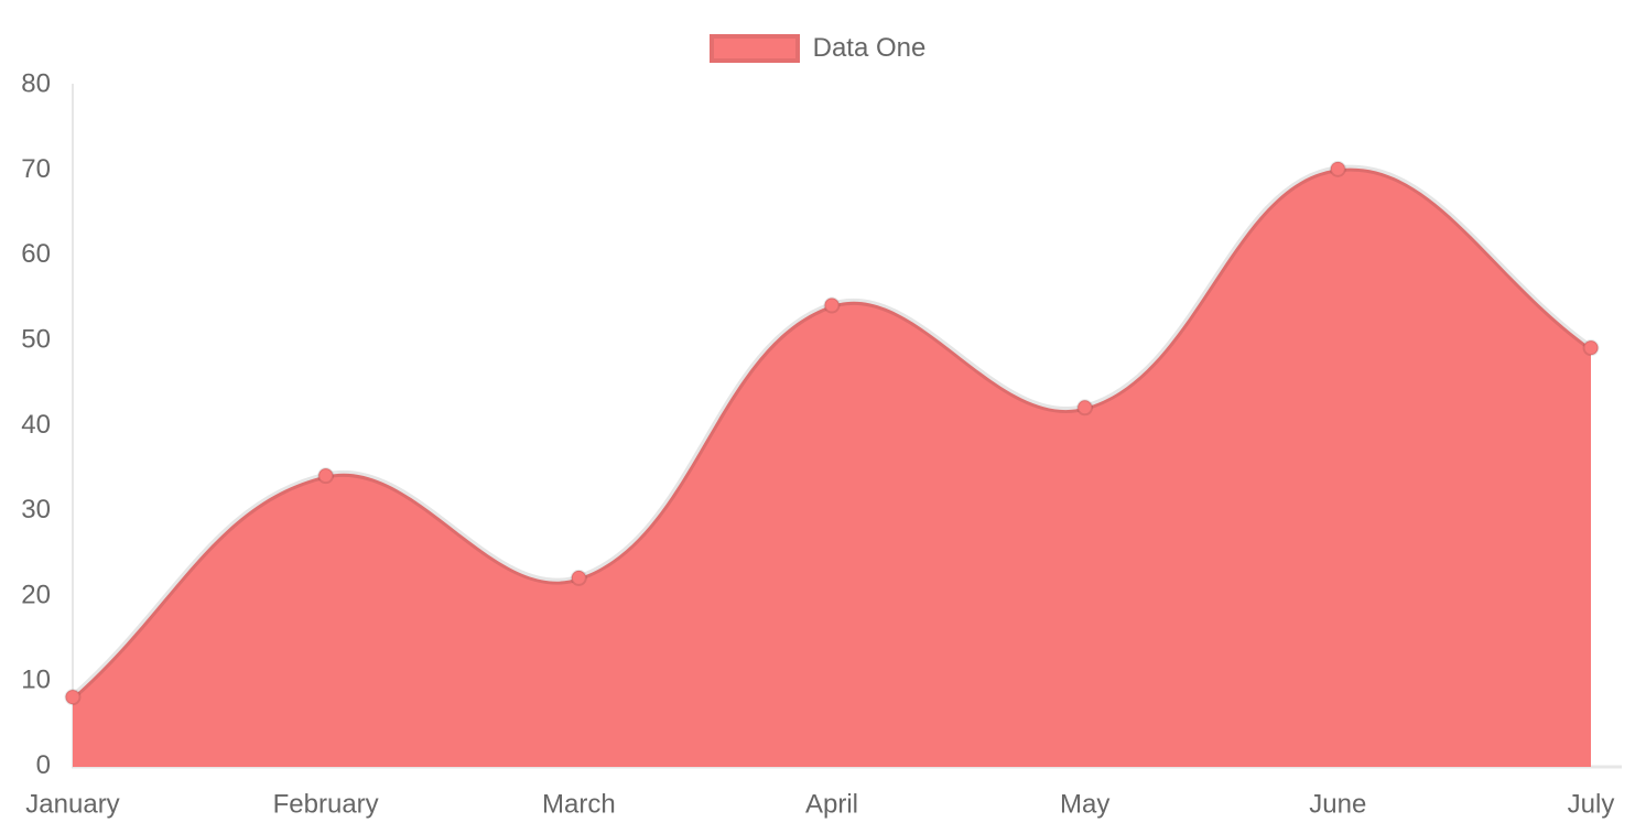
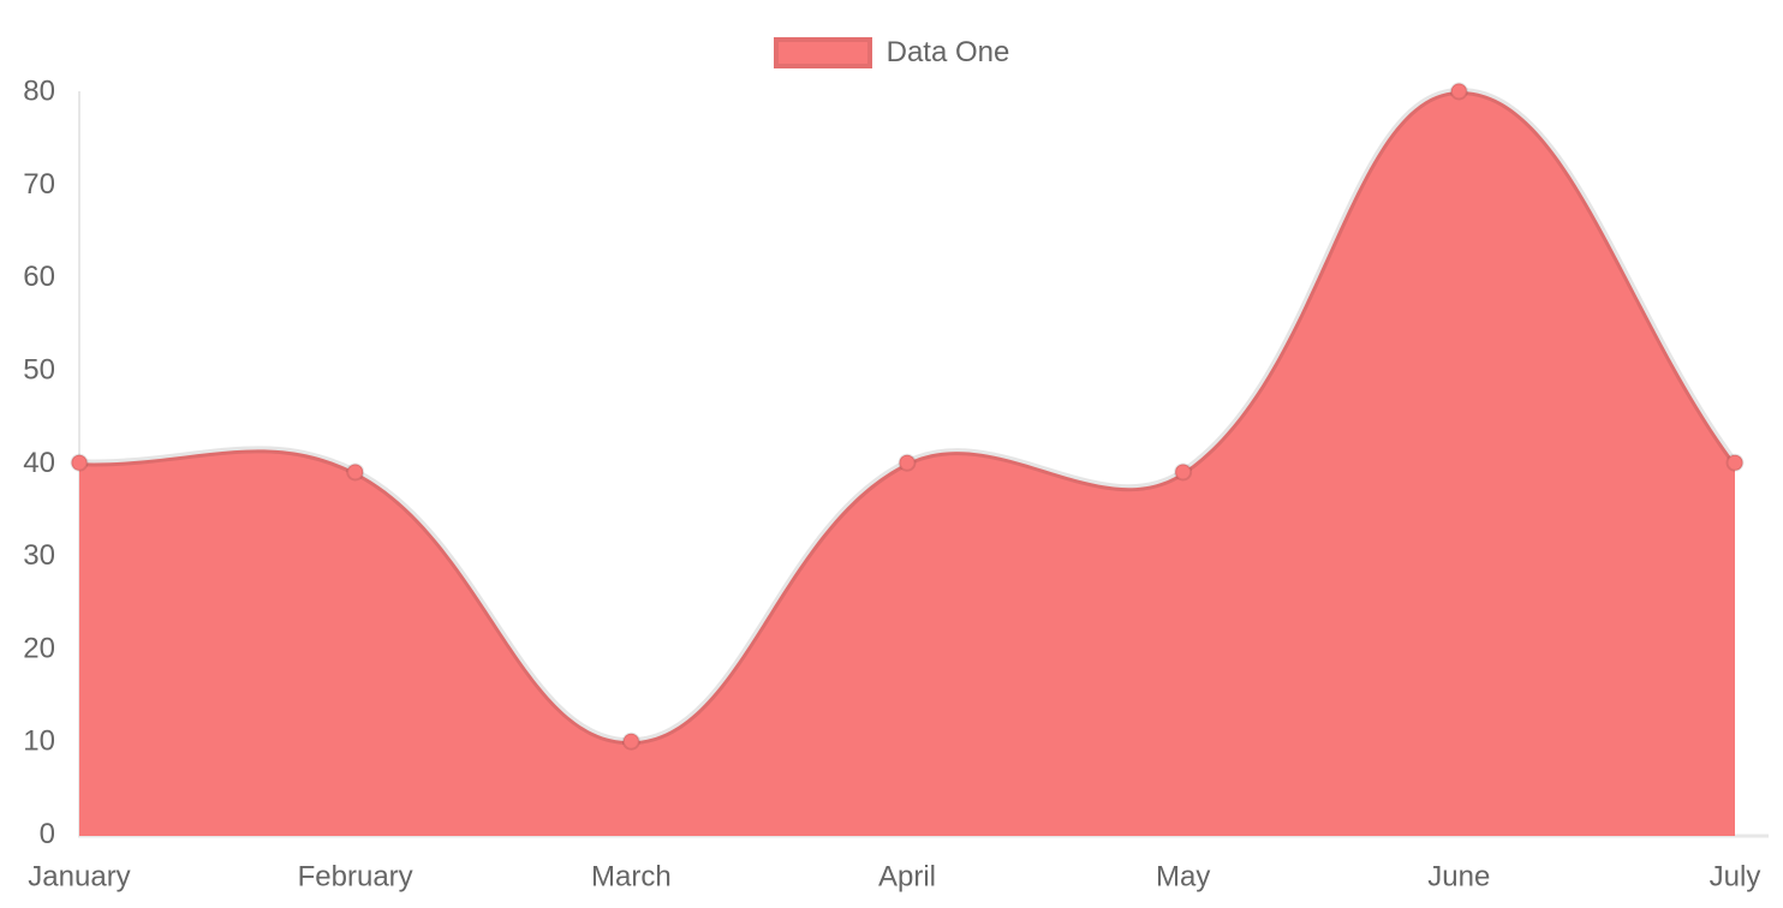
January: 8 -> 40
February: 34 -> 39
March: 22 -> 10
April: 54 -> 40
May: 42 -> 39
June: 70 -> 80
July: 49 -> 40
